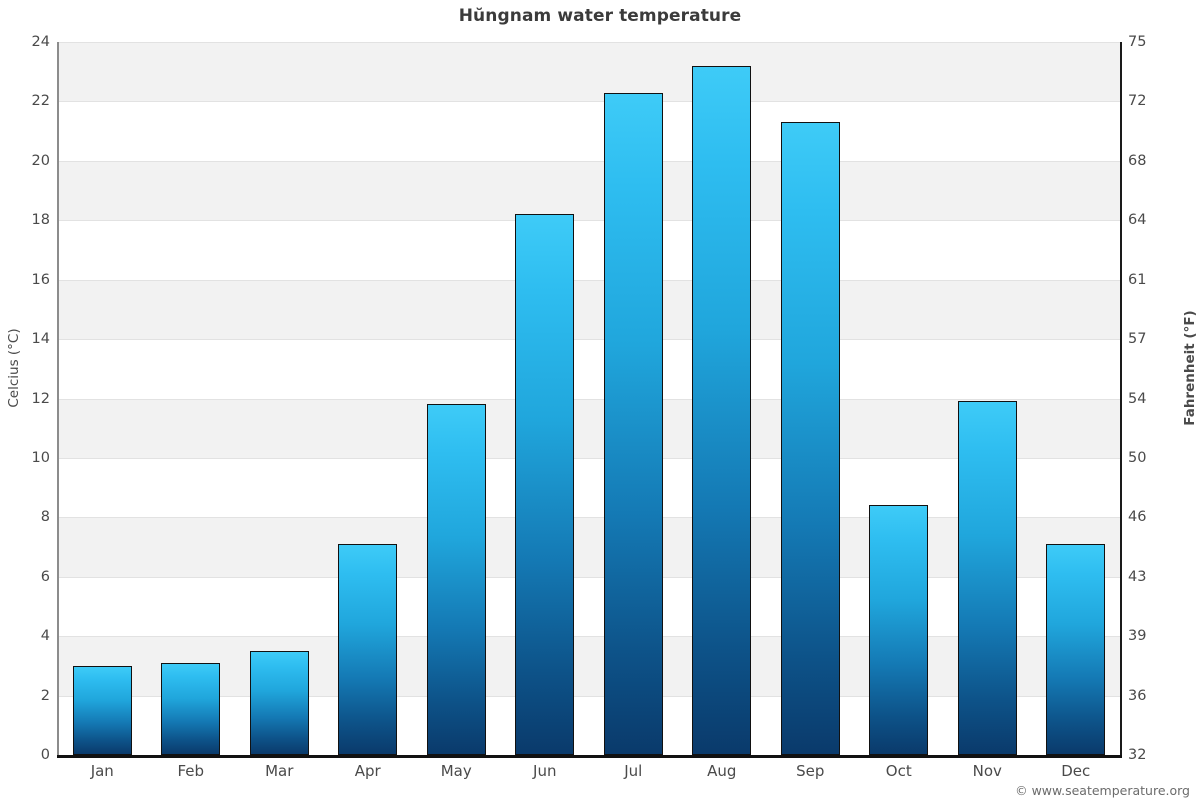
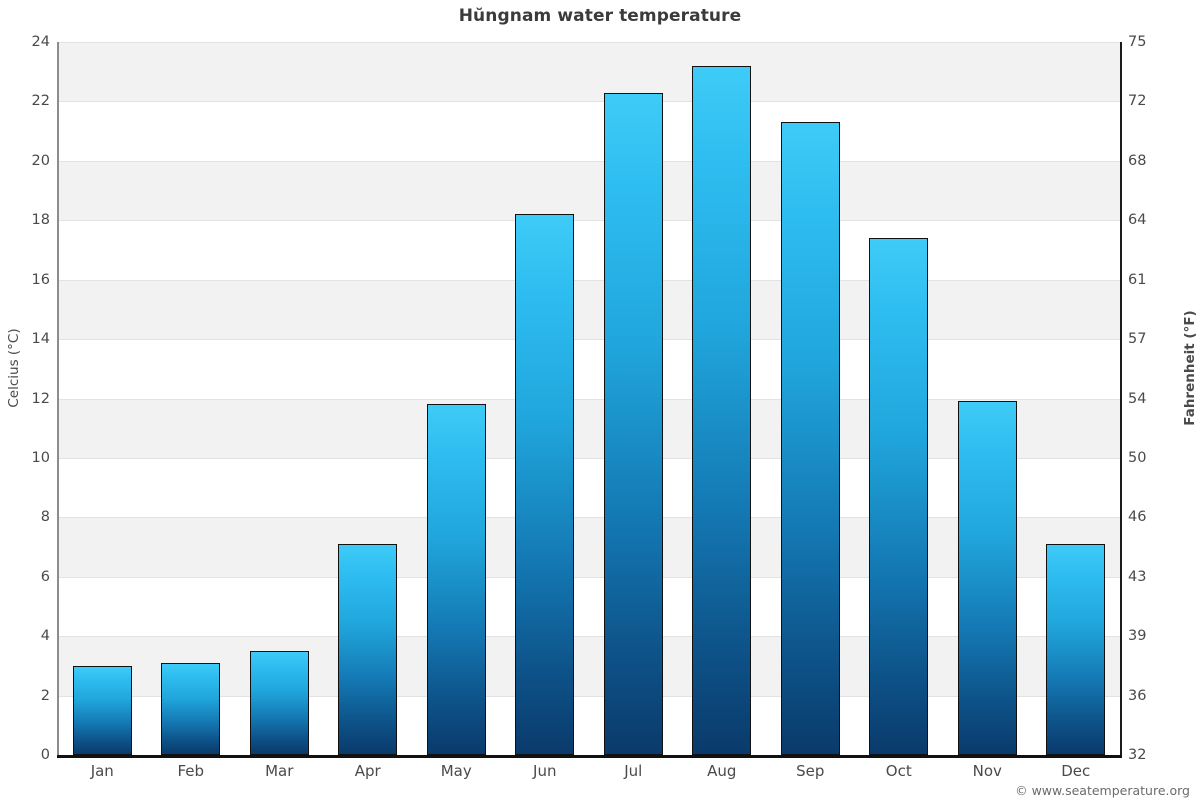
Oct: 8.4 -> 17.4
